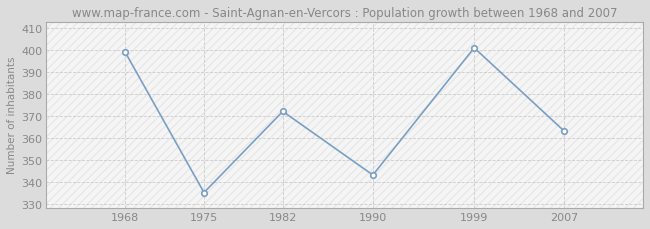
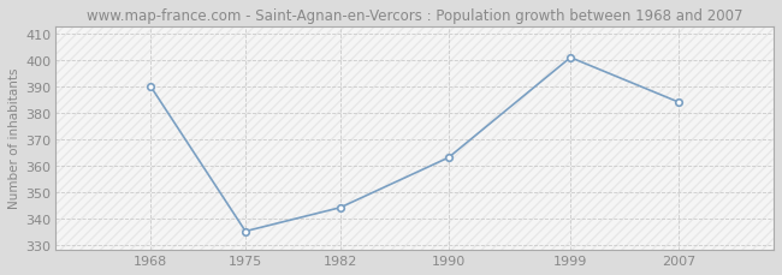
1968: 399 -> 390
1982: 372 -> 344
1990: 343 -> 363
2007: 363 -> 384
